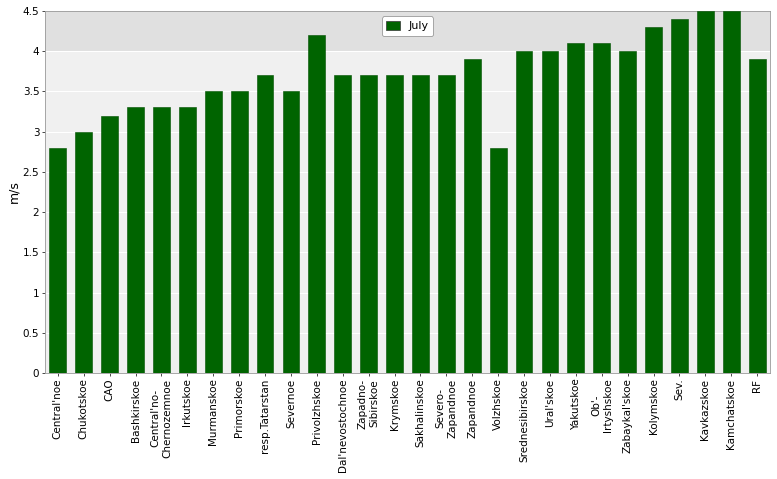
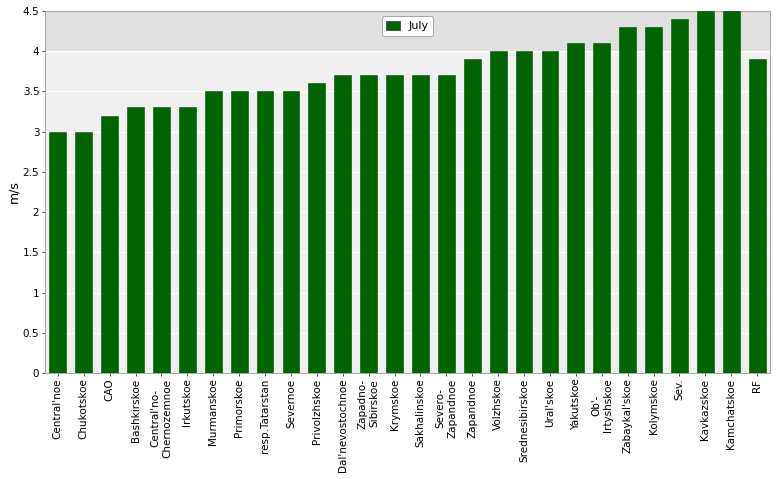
Central'noe: 2.8 -> 3.0
resp.Tatarstan: 3.7 -> 3.5
Privolzhskoe: 4.2 -> 3.6
Volzhskoe: 2.8 -> 4.0
Zabaykal'skoe: 4.0 -> 4.3
